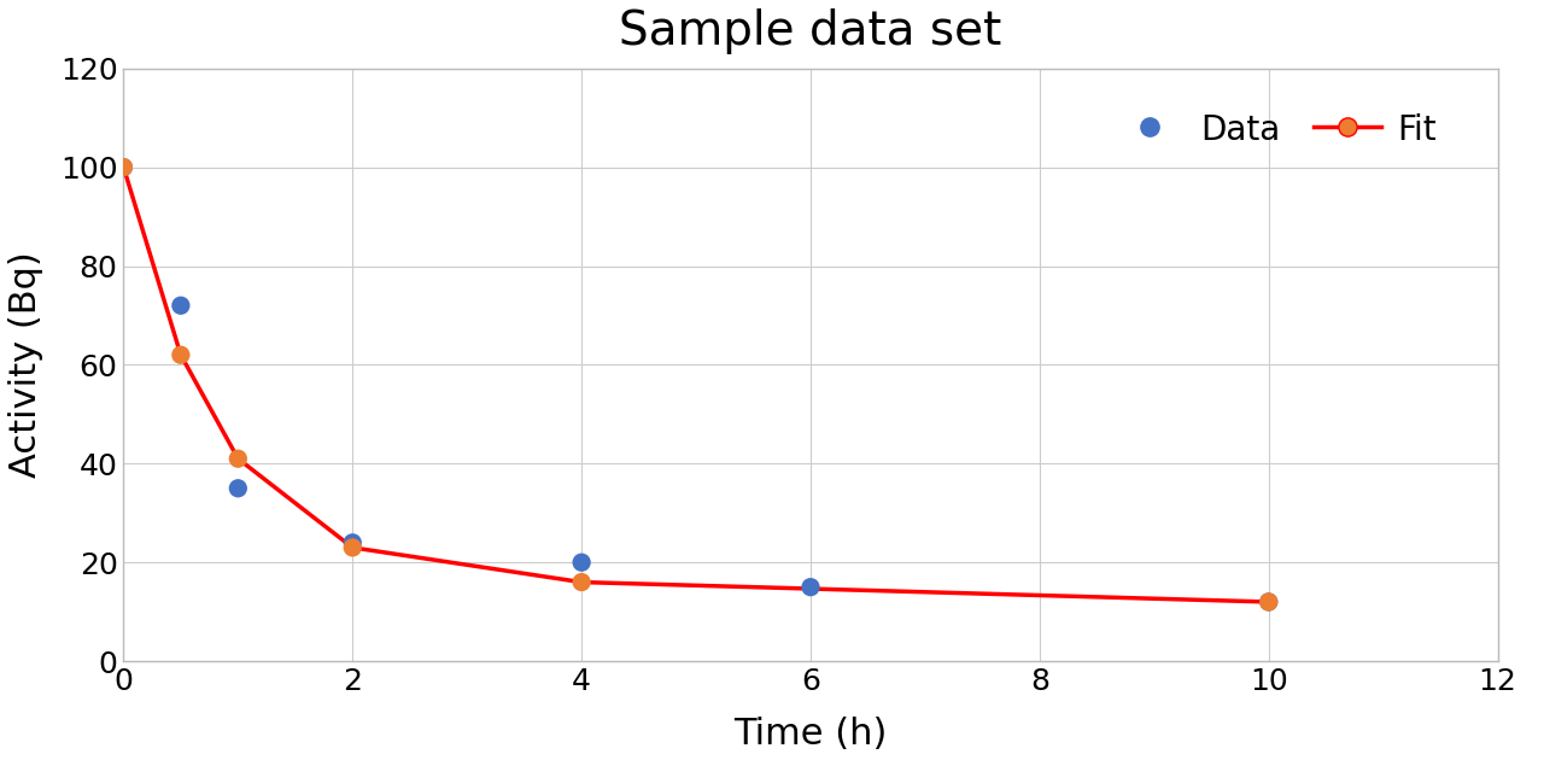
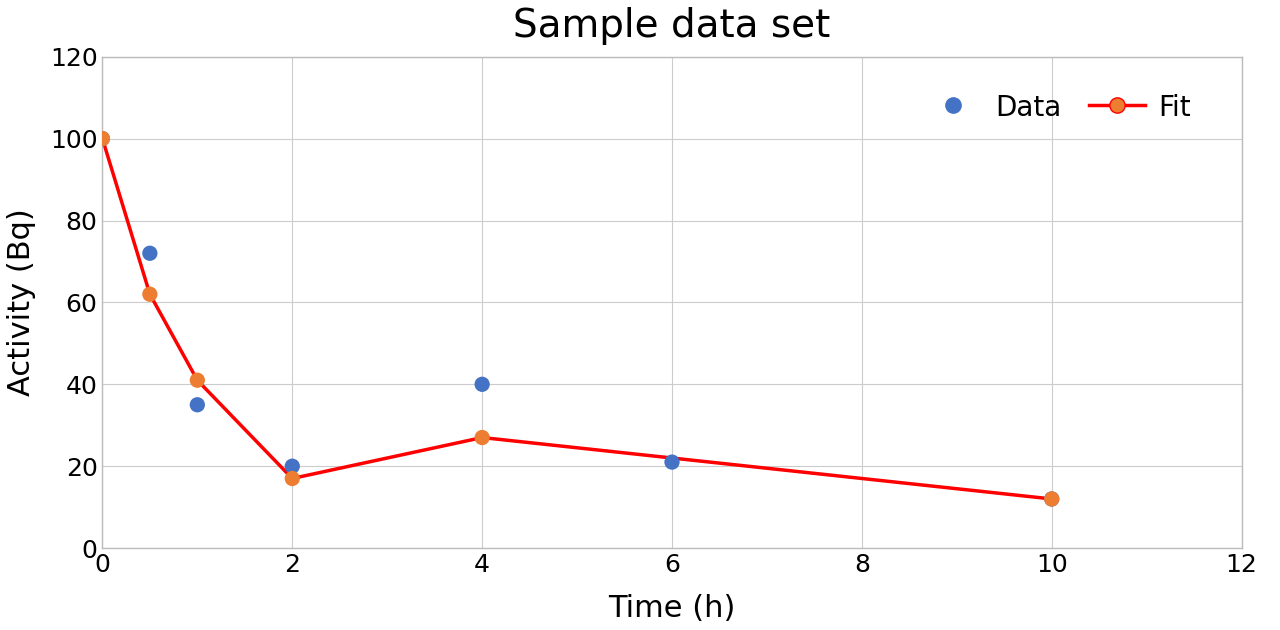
Data/2: 24 -> 20
Fit/2: 23 -> 17
Data/4: 20 -> 40
Fit/4: 16 -> 27
Data/6: 15 -> 21
